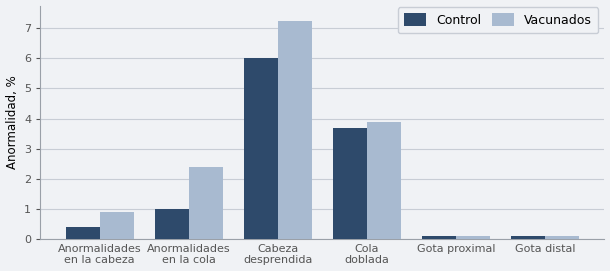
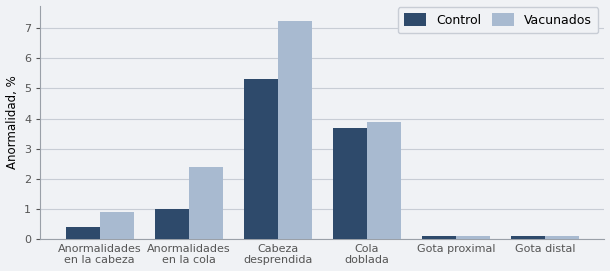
Control/Cabeza desprendida: 6.0 -> 5.3
